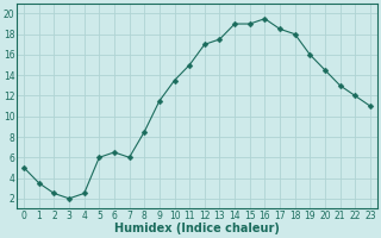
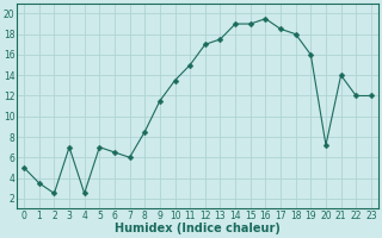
3: 2.0 -> 7.0
5: 6.0 -> 7.0
20: 14.5 -> 7.2
21: 13.0 -> 14.0
23: 11.0 -> 12.0
